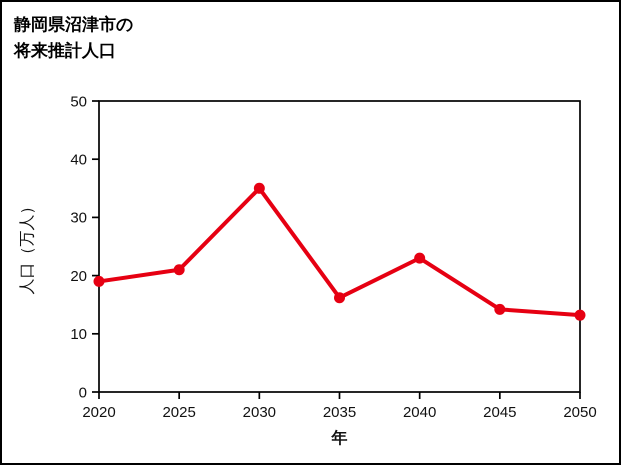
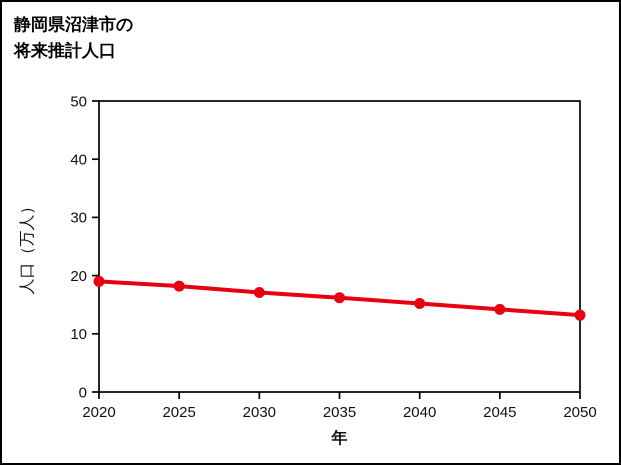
2025: 21 -> 18
2030: 35 -> 17
2040: 23 -> 15
